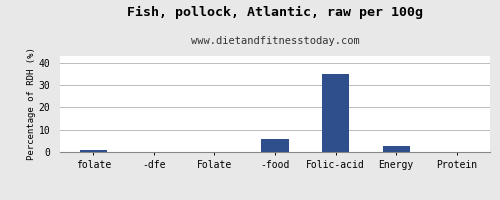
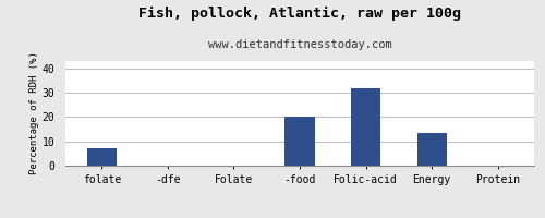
folate: 1.0 -> 7.0
-food: 6.0 -> 20.0
Folic-acid: 35.0 -> 32.0
Energy: 2.5 -> 13.5
